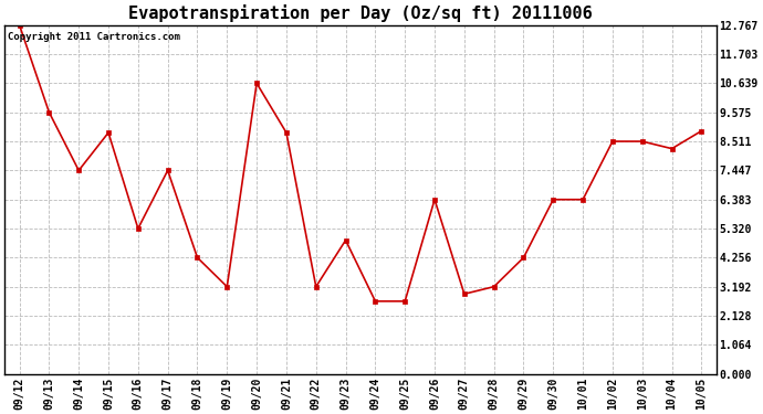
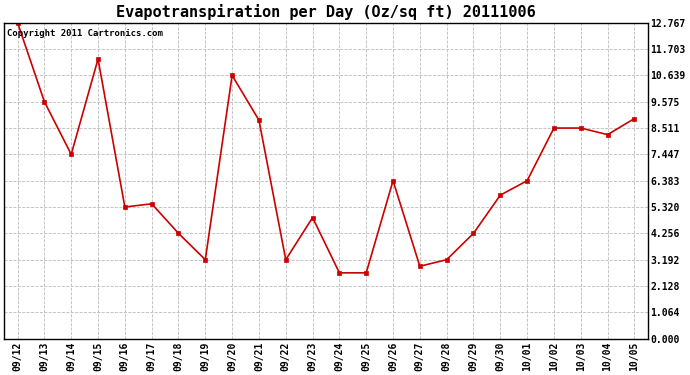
09/15: 8.83 -> 11.30
09/17: 7.45 -> 5.45
09/30: 6.38 -> 5.80
